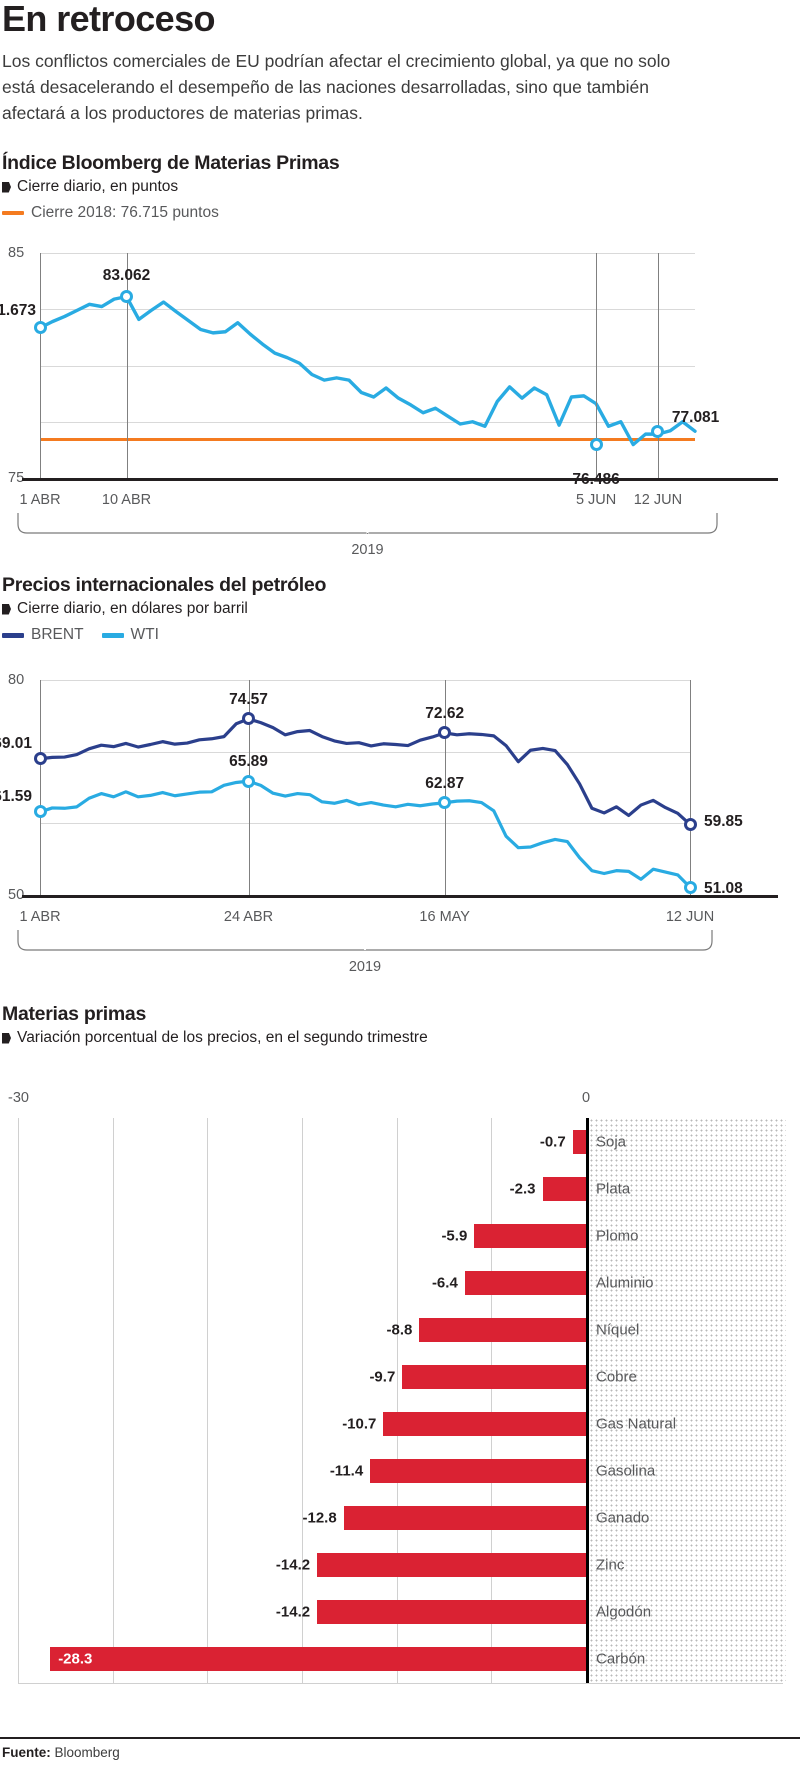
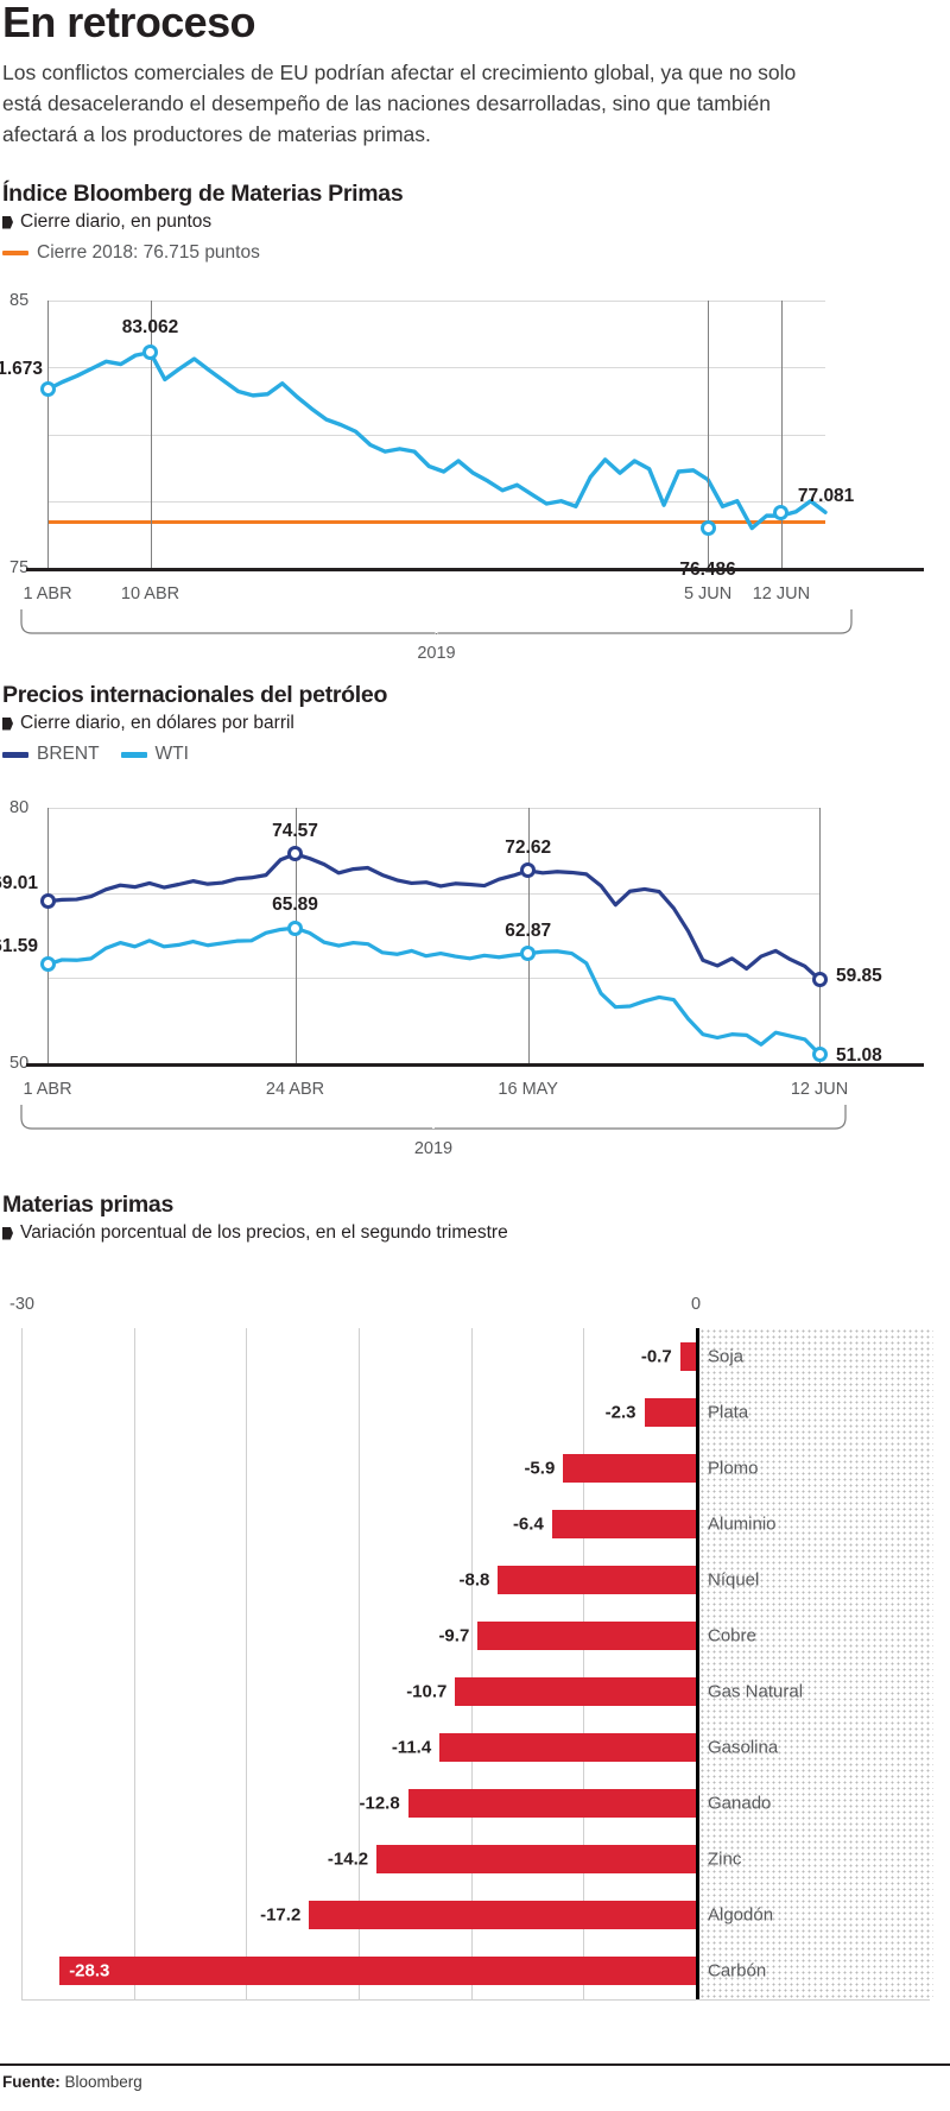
Materias primas/Algodón: -14.2 -> -17.2
